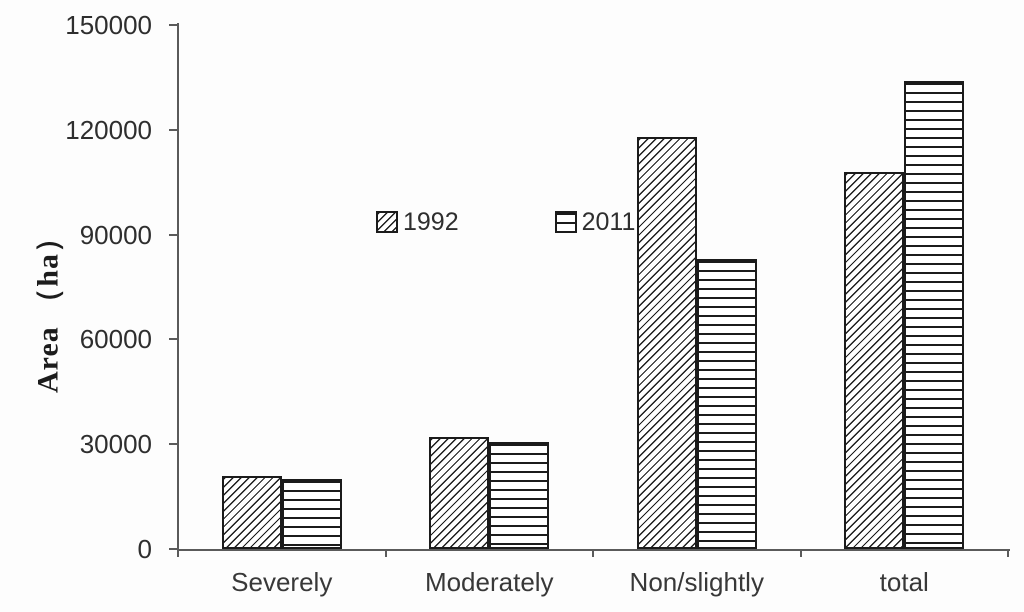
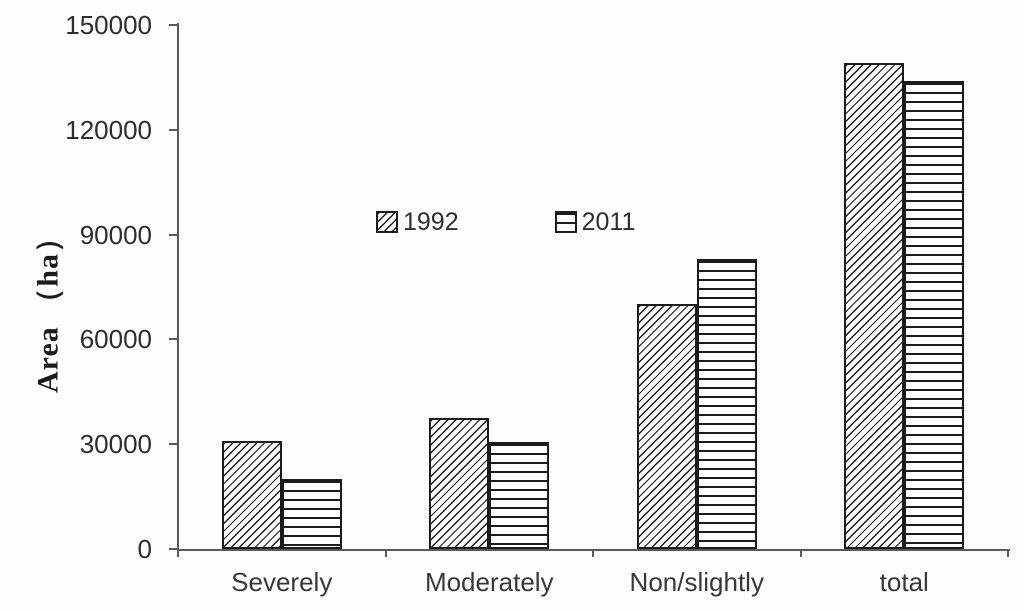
1992/Severely: 21000 -> 31000
1992/Moderately: 32000 -> 38000
1992/Non/slightly: 118000 -> 70000
1992/total: 108000 -> 139000
